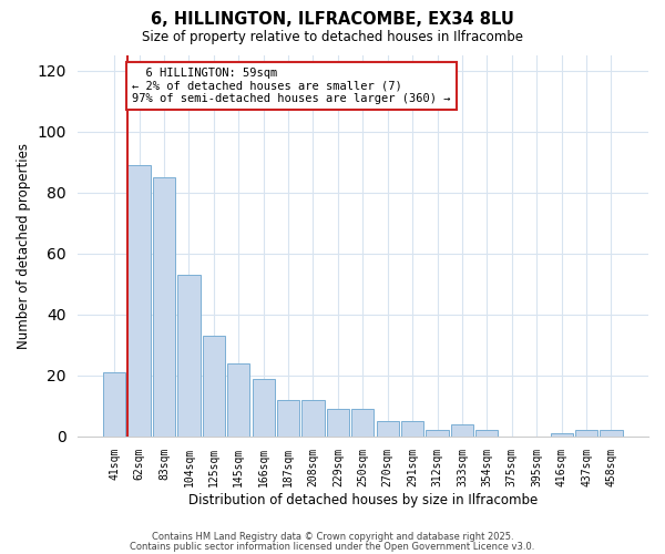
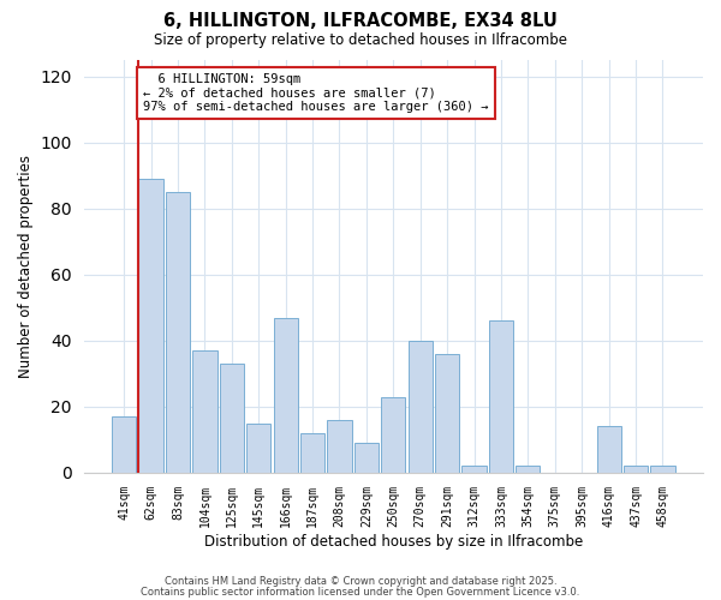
41sqm: 21 -> 17
104sqm: 53 -> 37
145sqm: 24 -> 15
166sqm: 19 -> 47
208sqm: 12 -> 16
250sqm: 9 -> 23
270sqm: 5 -> 40
291sqm: 5 -> 36
333sqm: 4 -> 46
416sqm: 1 -> 14
